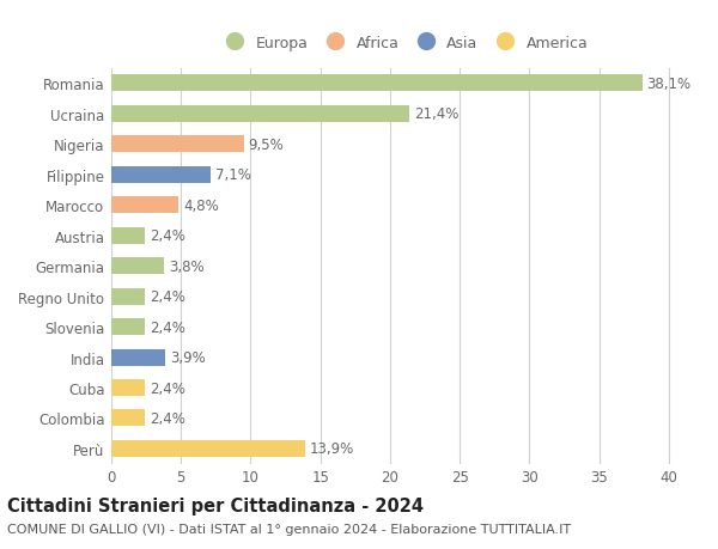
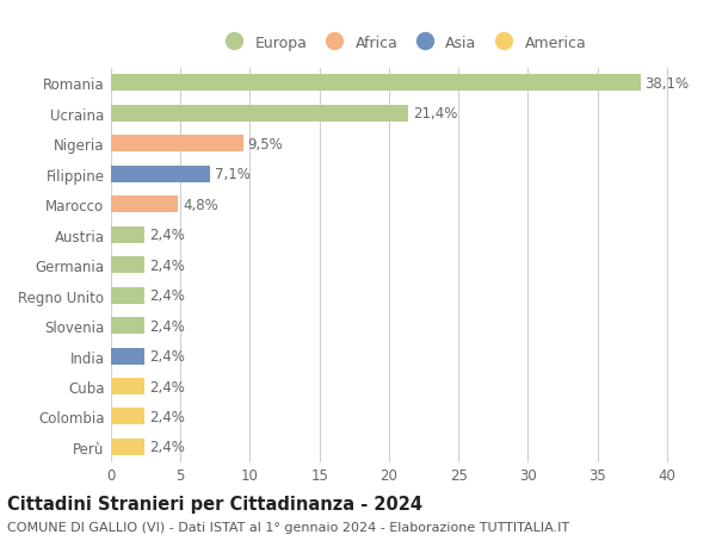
Germania: 3,8% -> 2,4%
India: 3,9% -> 2,4%
Perù: 13,9% -> 2,4%
